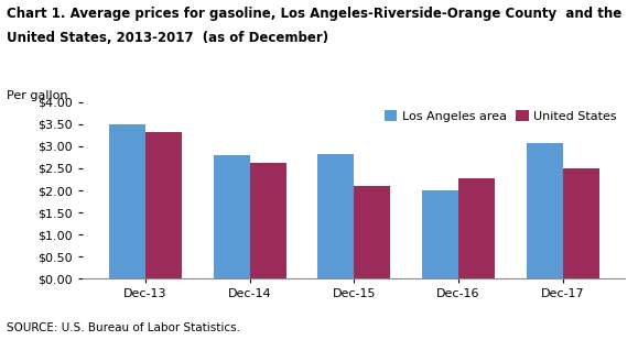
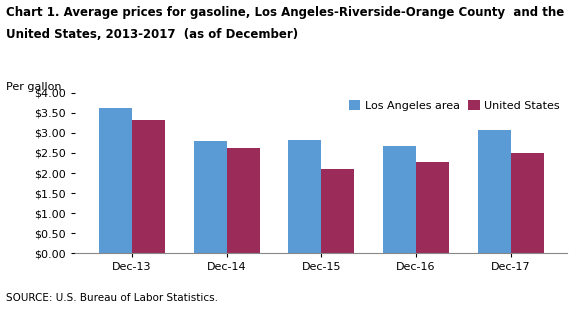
Los Angeles area/Dec-13: $3.50 -> $3.63
Los Angeles area/Dec-16: $2.00 -> $2.67
